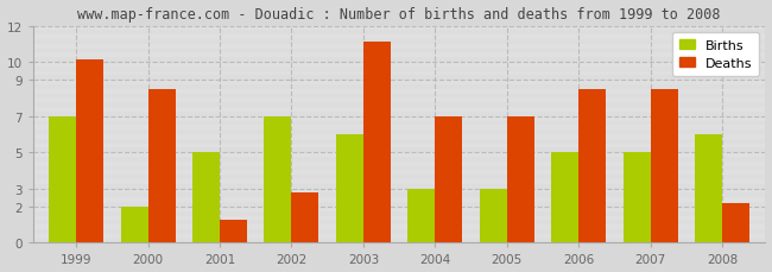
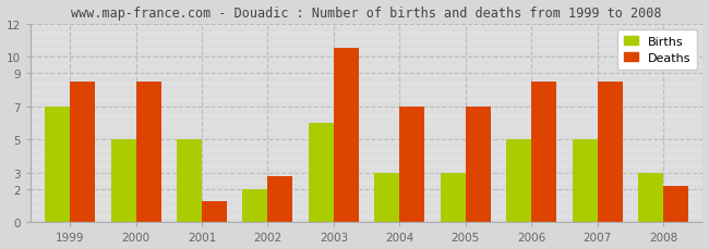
Deaths/1999: 10.1 -> 8.5
Births/2000: 2 -> 5
Births/2002: 7 -> 2
Deaths/2003: 11.1 -> 10.5
Births/2008: 6 -> 3
